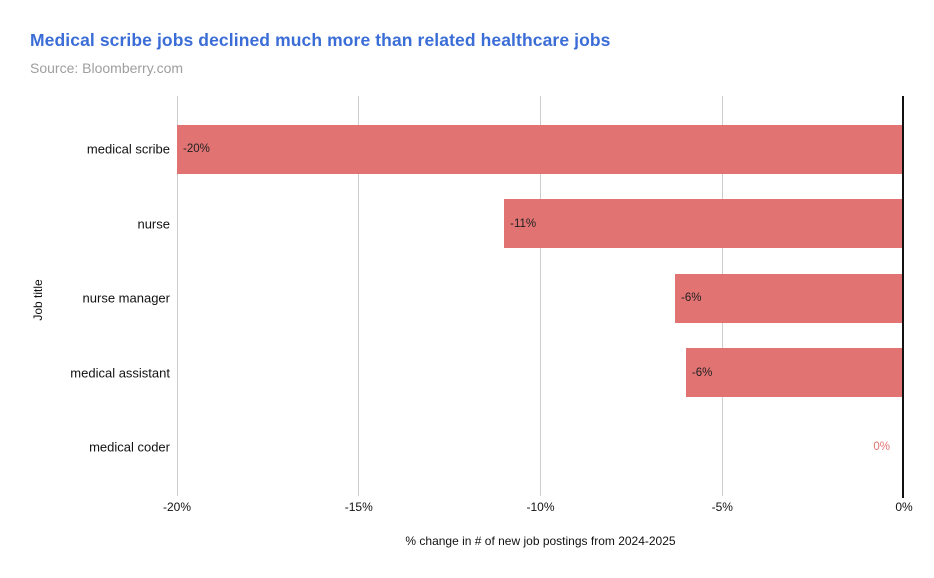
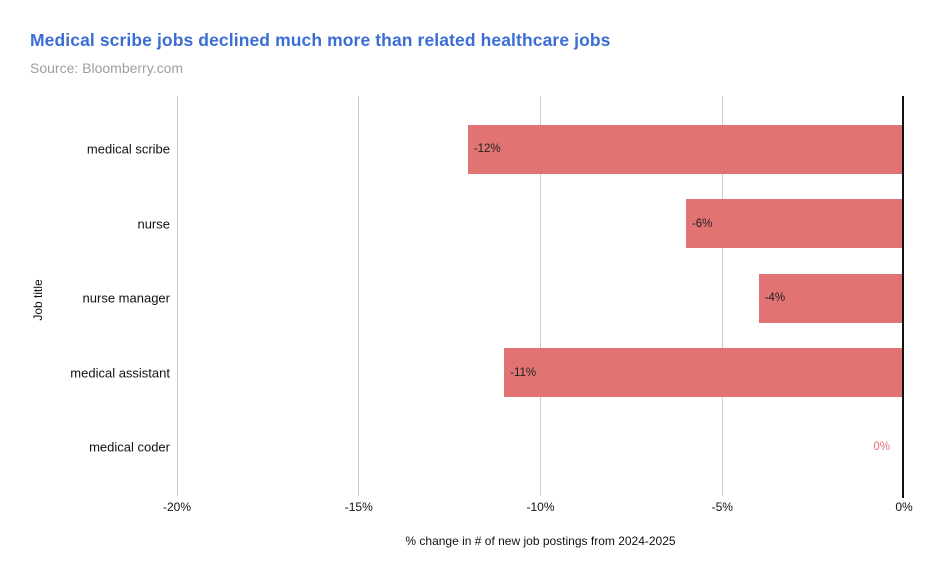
medical scribe: -20% -> -12%
nurse: -11% -> -6%
nurse manager: -6% -> -4%
medical assistant: -6% -> -11%
